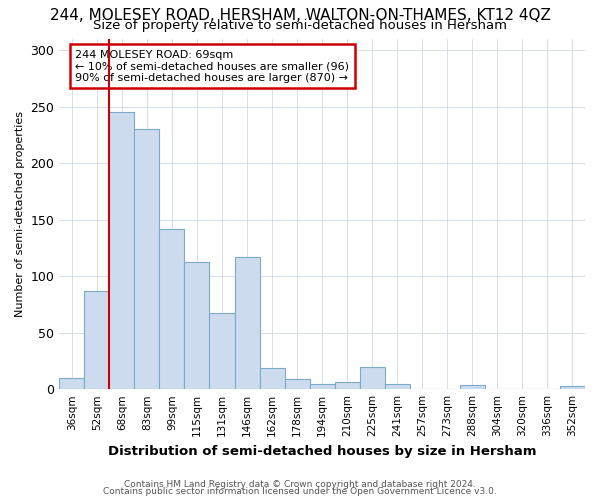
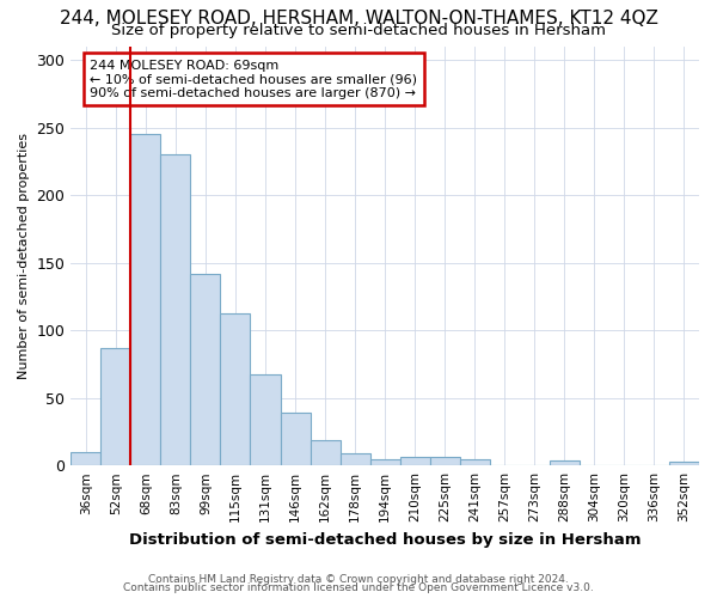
146sqm: 117 -> 39
225sqm: 20 -> 6
